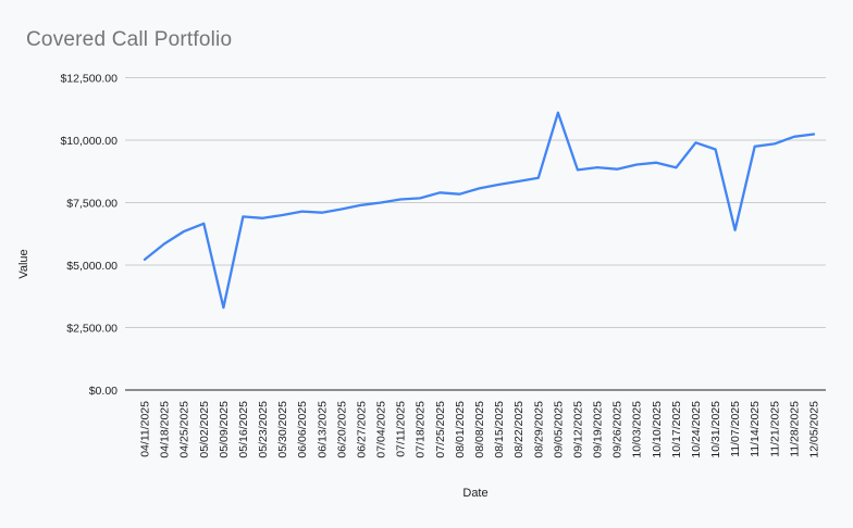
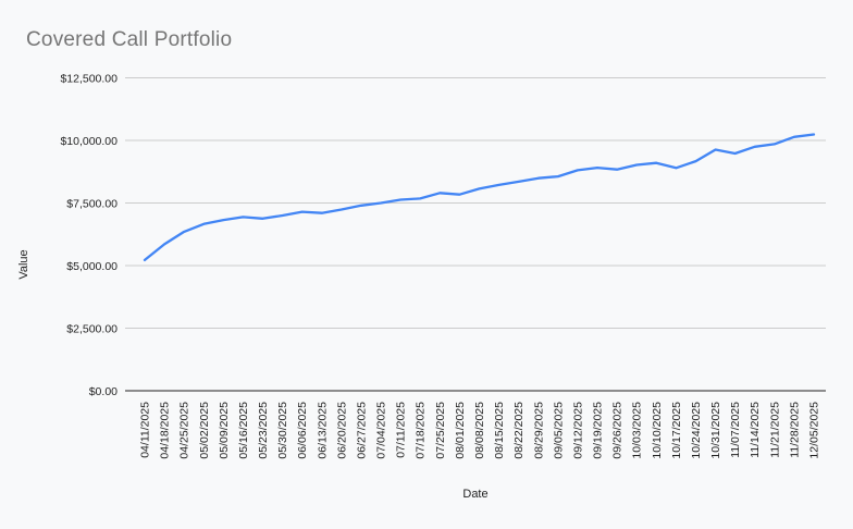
05/09/2025: $3300 -> $6800
09/05/2025: $11100 -> $8600
10/24/2025: $9900 -> $9200
11/07/2025: $6400 -> $9500
